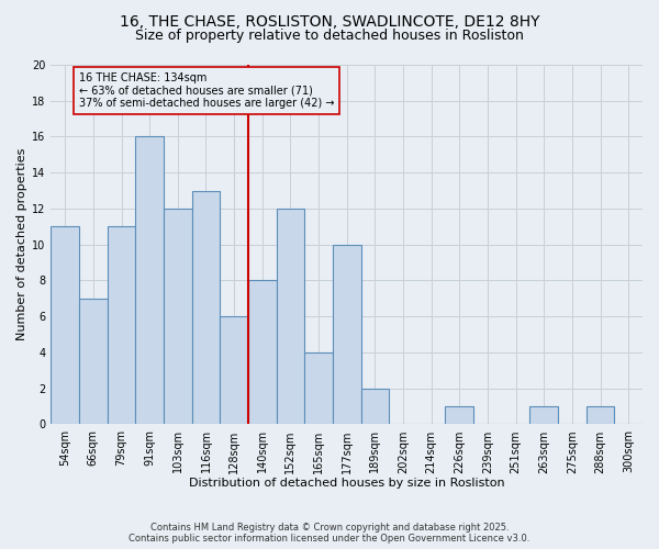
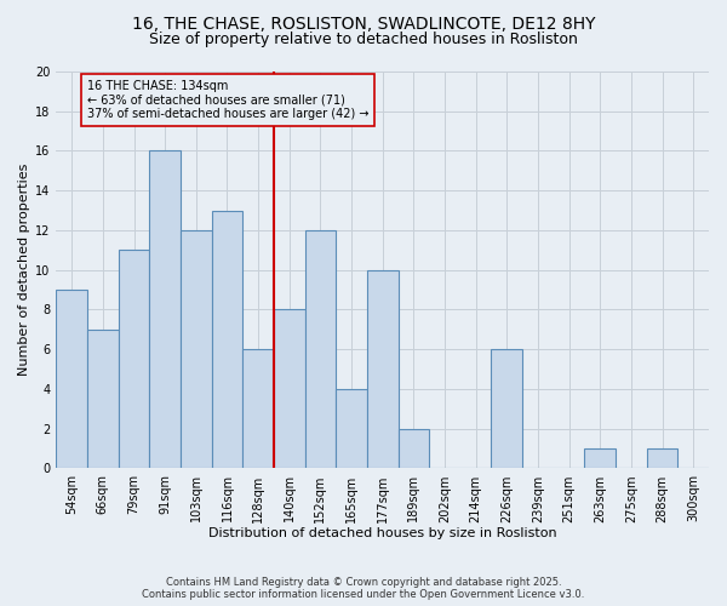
54sqm: 11 -> 9
226sqm: 1 -> 6
